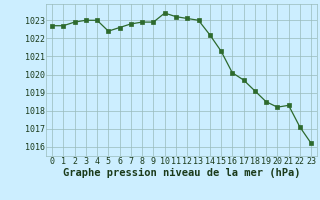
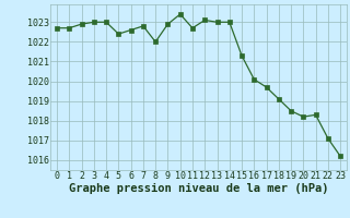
8: 1022.9 -> 1022.0
11: 1023.2 -> 1022.7
14: 1022.2 -> 1023.0
